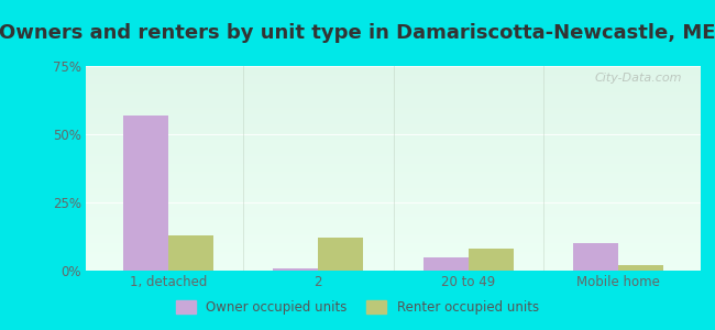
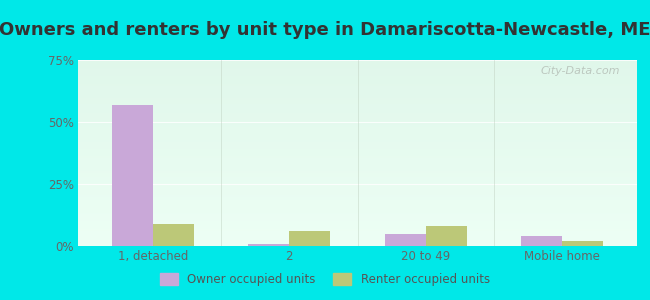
Renter occupied units/1, detached: 13% -> 9%
Renter occupied units/2: 12% -> 6%
Owner occupied units/Mobile home: 10% -> 4%
